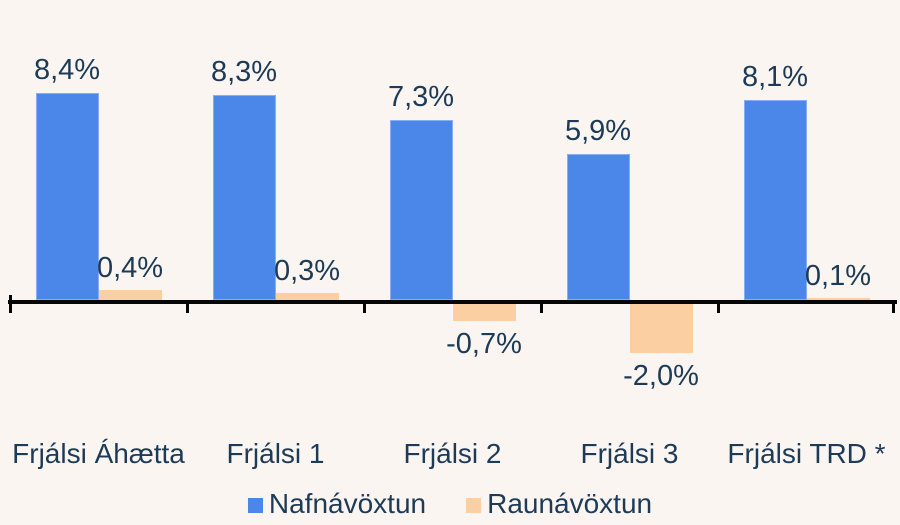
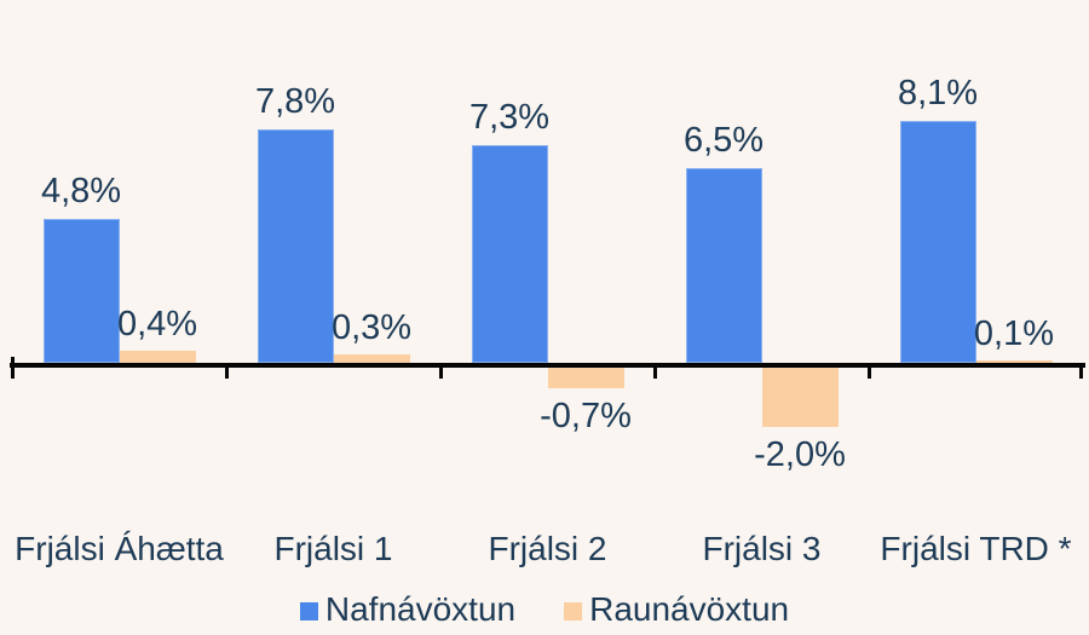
Nafnávöxtun/Frjálsi Áhætta: 8,4% -> 4,8%
Nafnávöxtun/Frjálsi 1: 8,3% -> 7,8%
Nafnávöxtun/Frjálsi 3: 5,9% -> 6,5%
